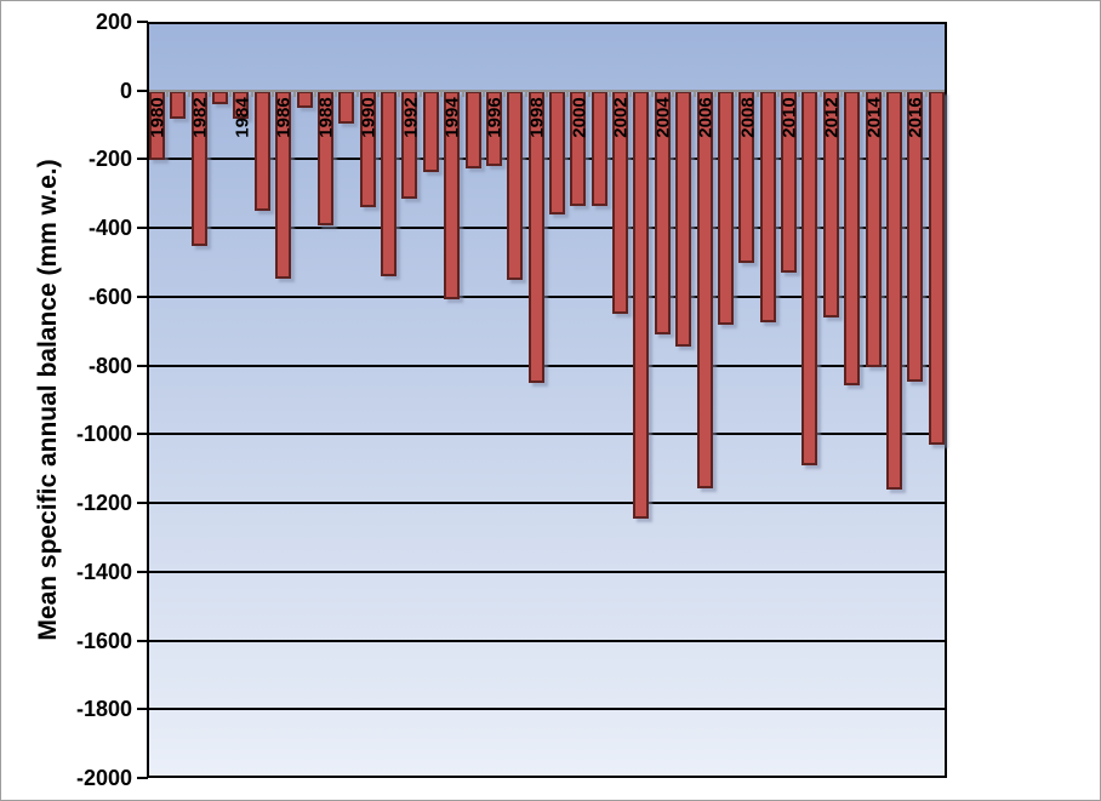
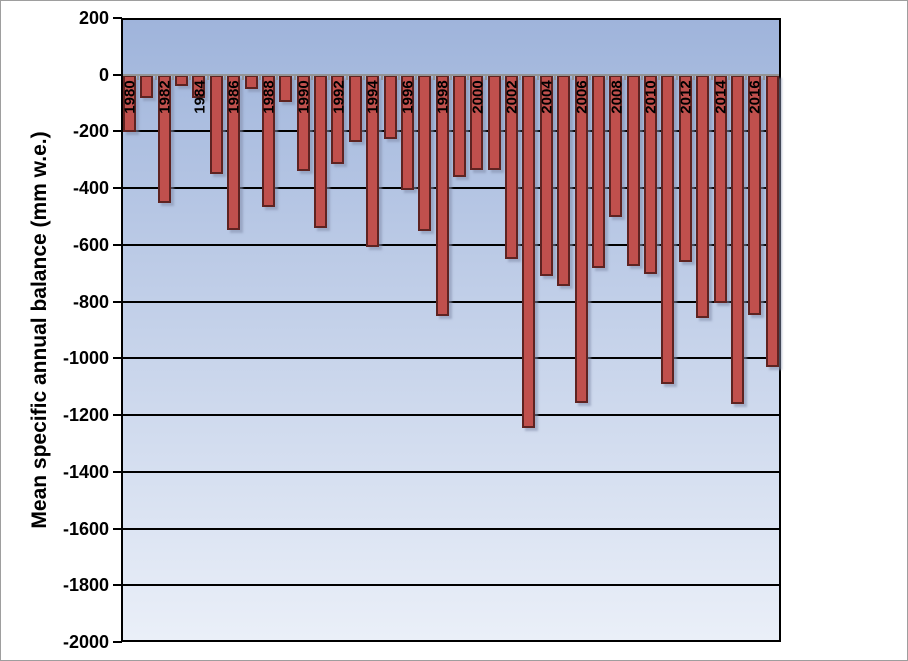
1988: -390 -> -460
1996: -220 -> -400
2010: -530 -> -700
